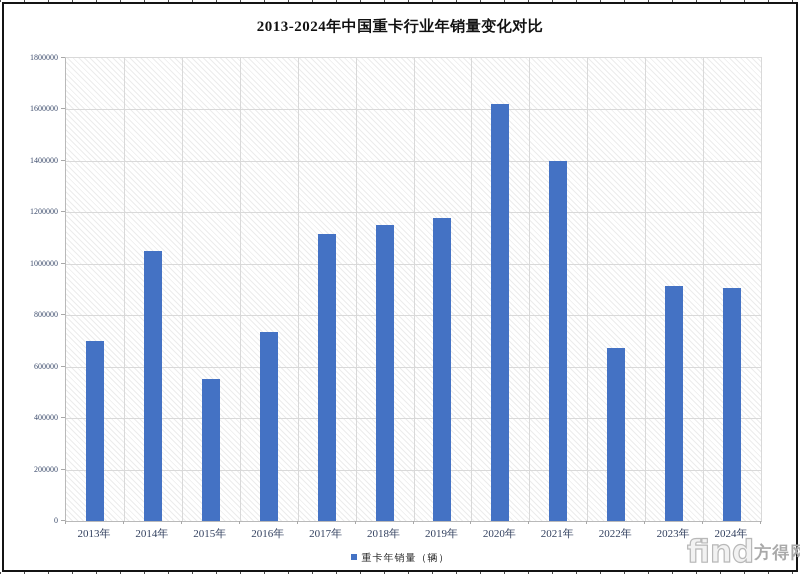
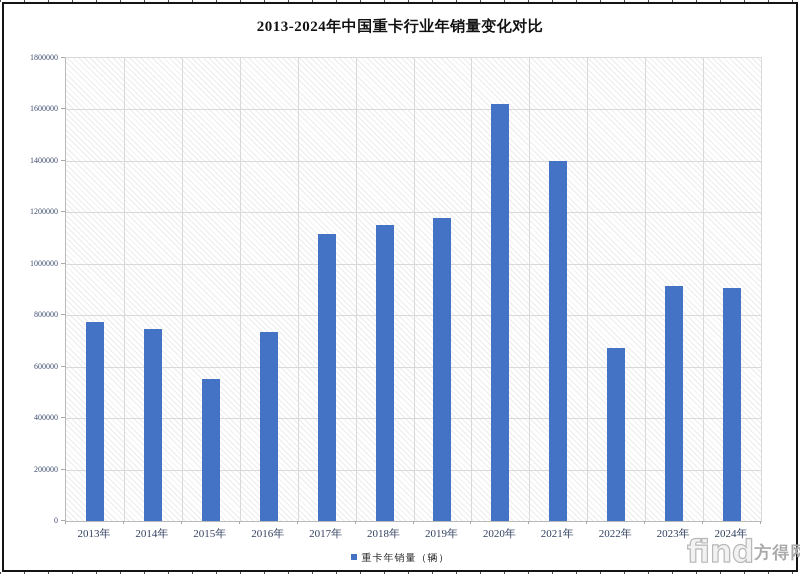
2013年: 700000 -> 770000
2014年: 1050000 -> 740000
